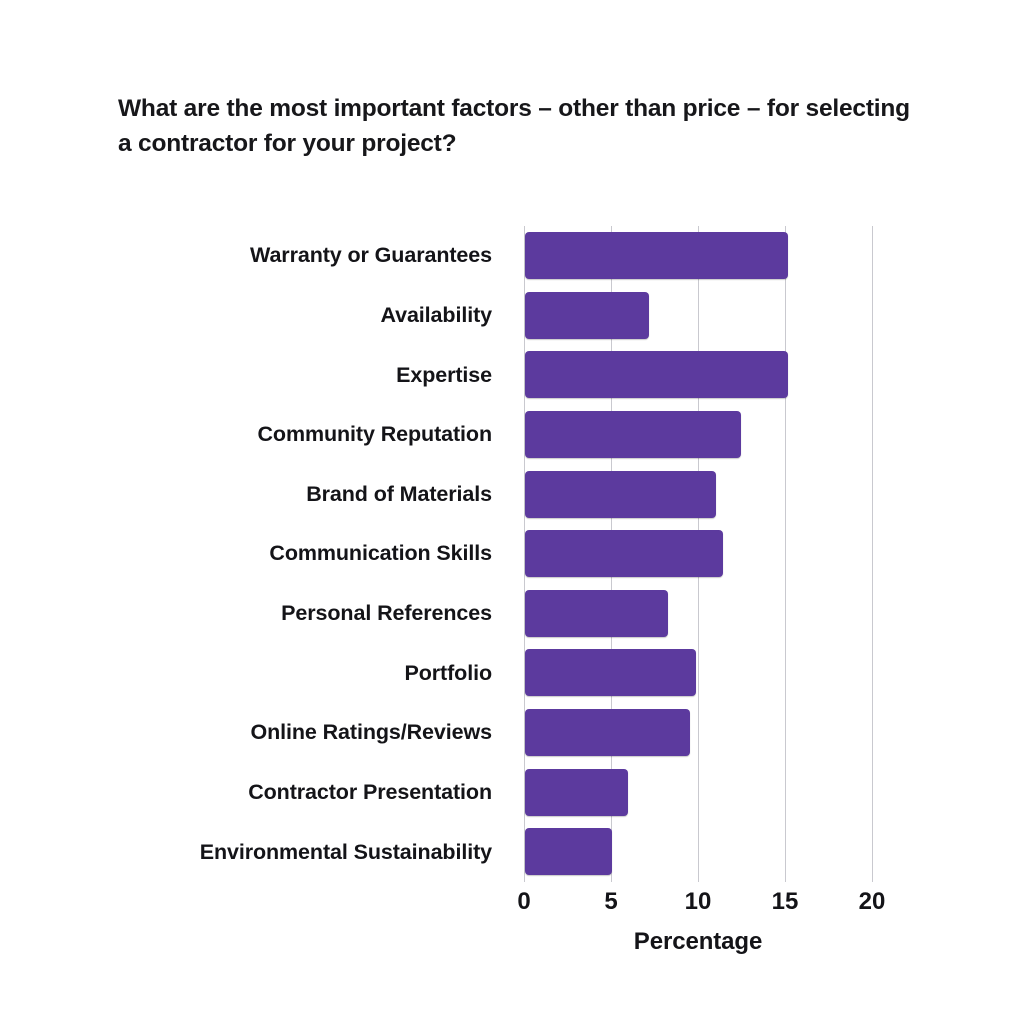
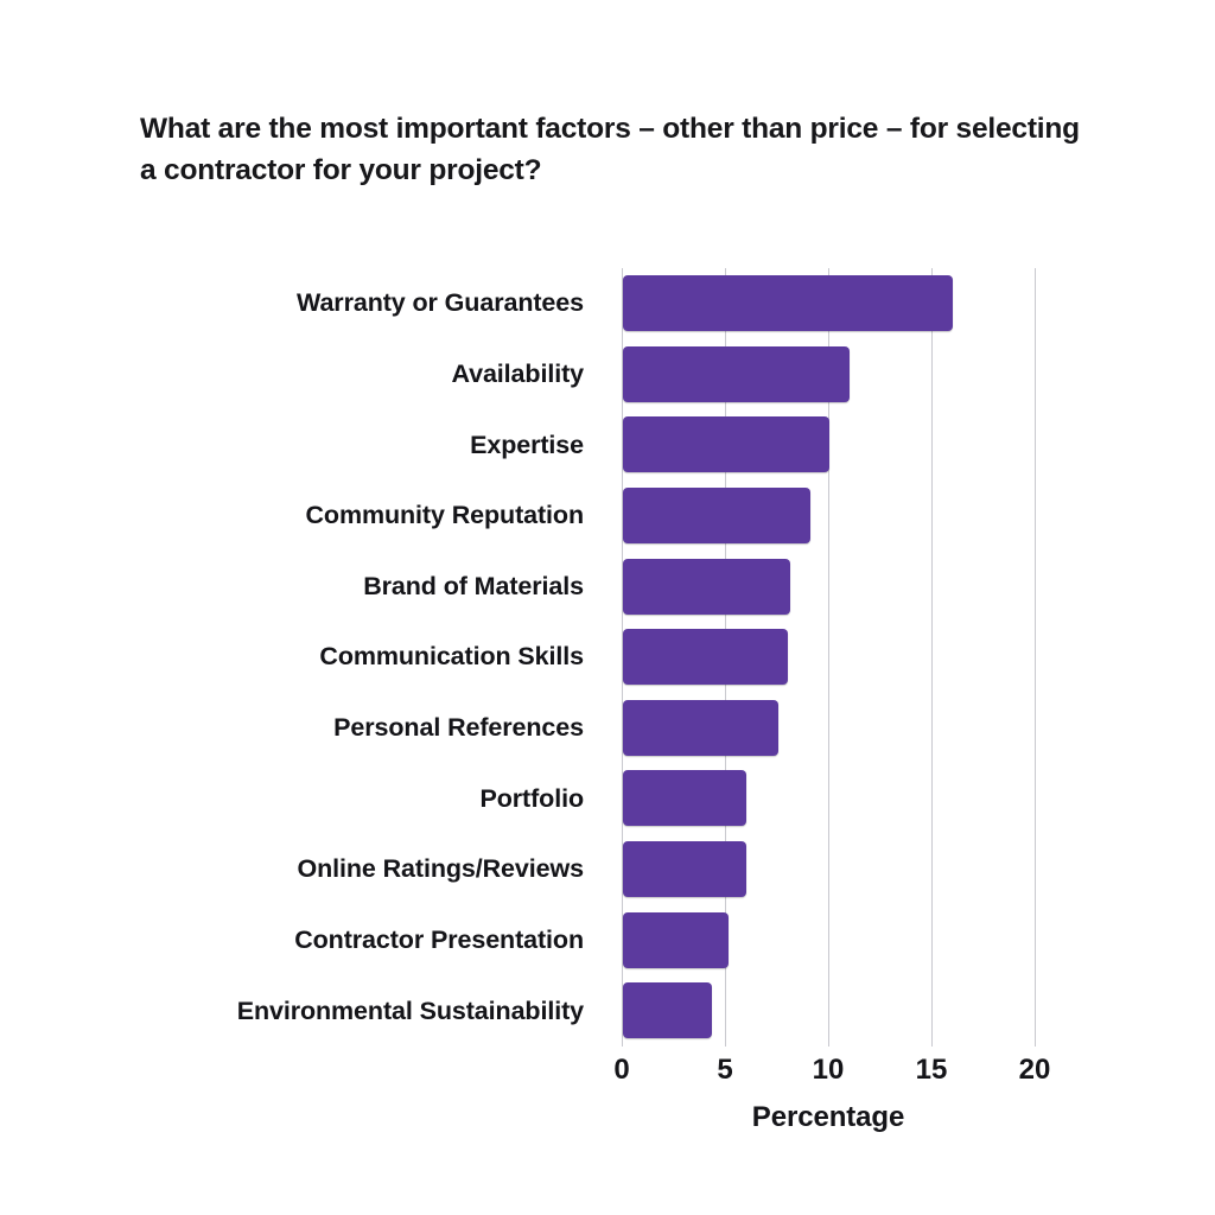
Warranty or Guarantees: 15.1 -> 16.0
Availability: 7.1 -> 11.0
Expertise: 15.1 -> 10.0
Community Reputation: 12.4 -> 9.1
Brand of Materials: 11.0 -> 8.1
Communication Skills: 11.4 -> 8.0
Personal References: 8.2 -> 7.5
Portfolio: 9.8 -> 6.0
Online Ratings/Reviews: 9.5 -> 6.0
Contractor Presentation: 5.9 -> 5.1
Environmental Sustainability: 5.0 -> 4.3
